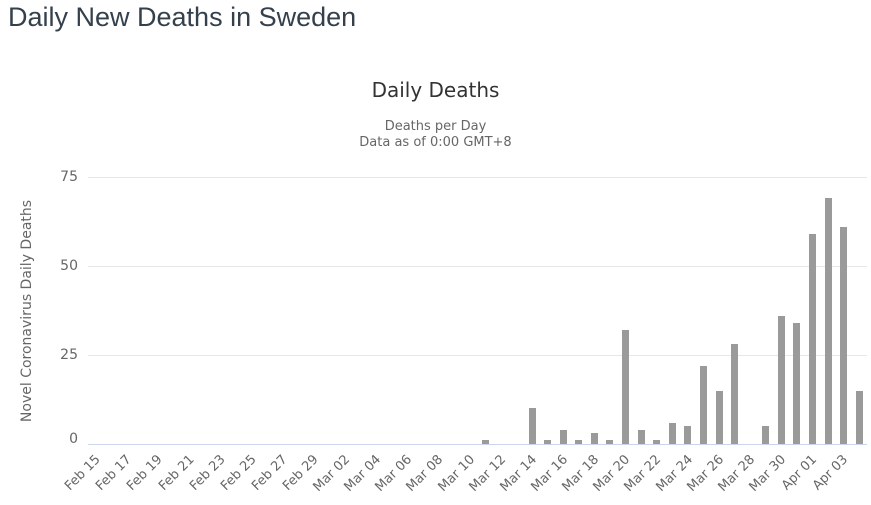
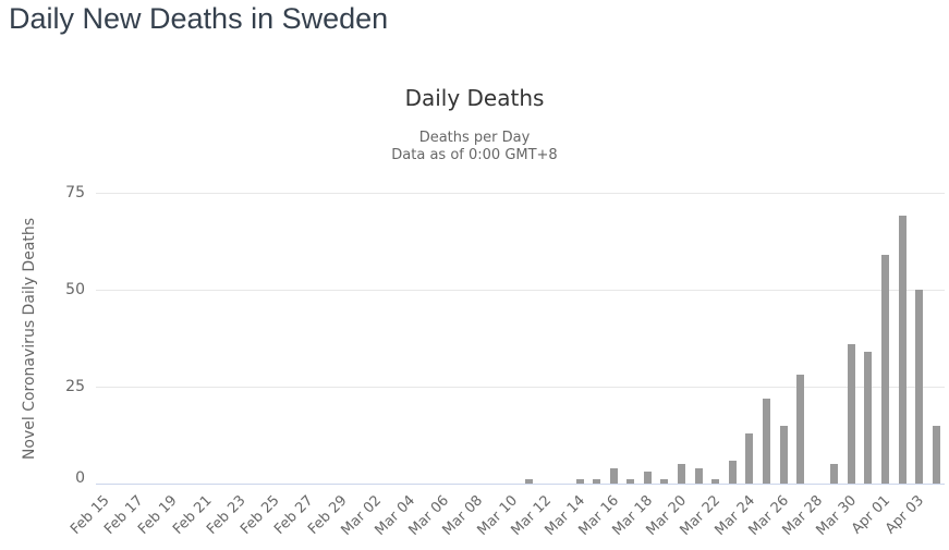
Mar 14: 10 -> 1
Mar 20: 32 -> 5
Mar 24: 5 -> 13
Apr 03: 61 -> 50
